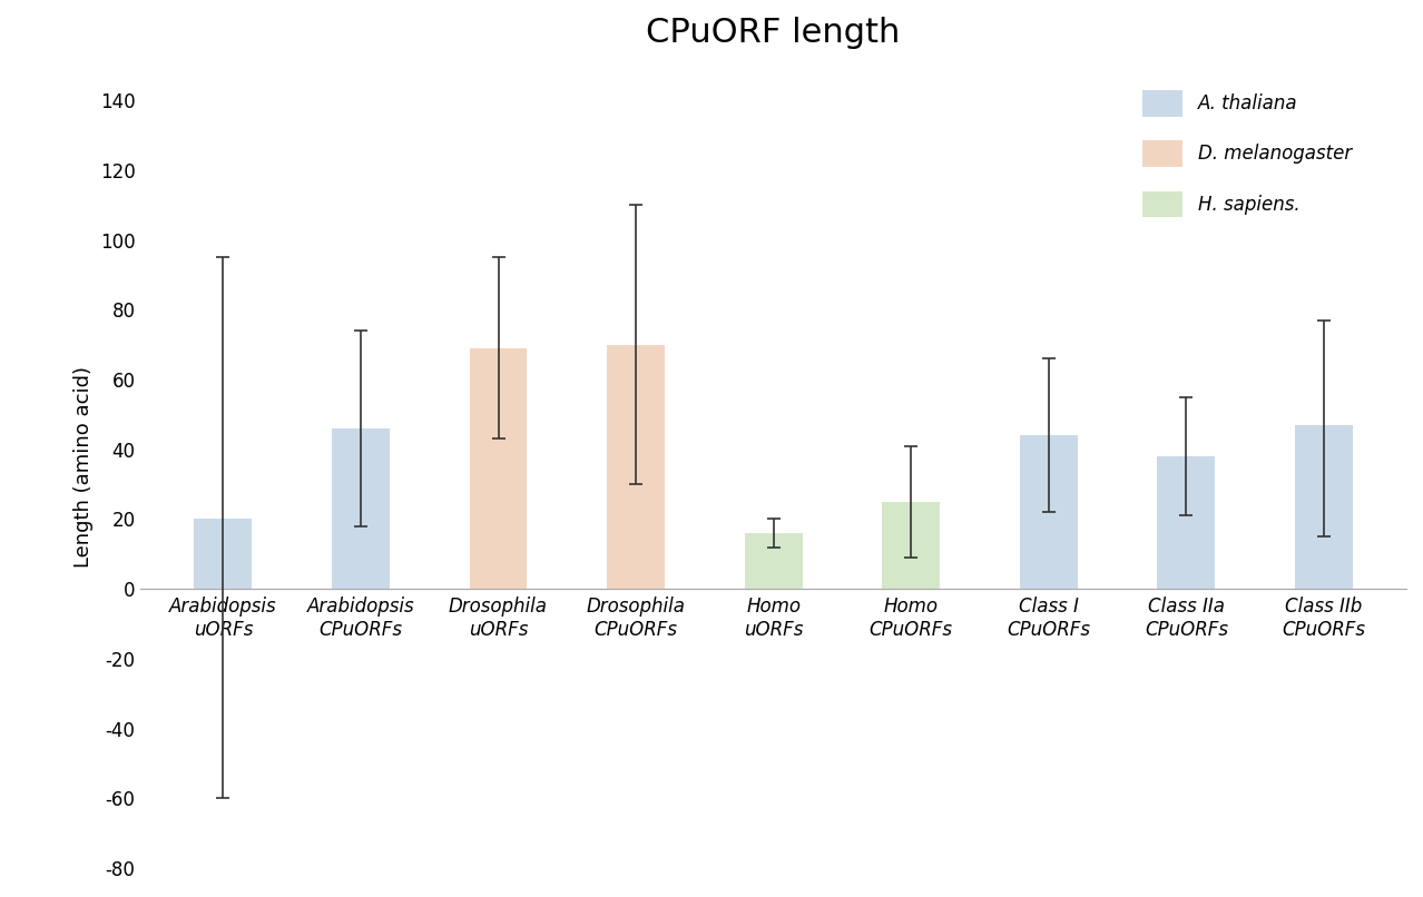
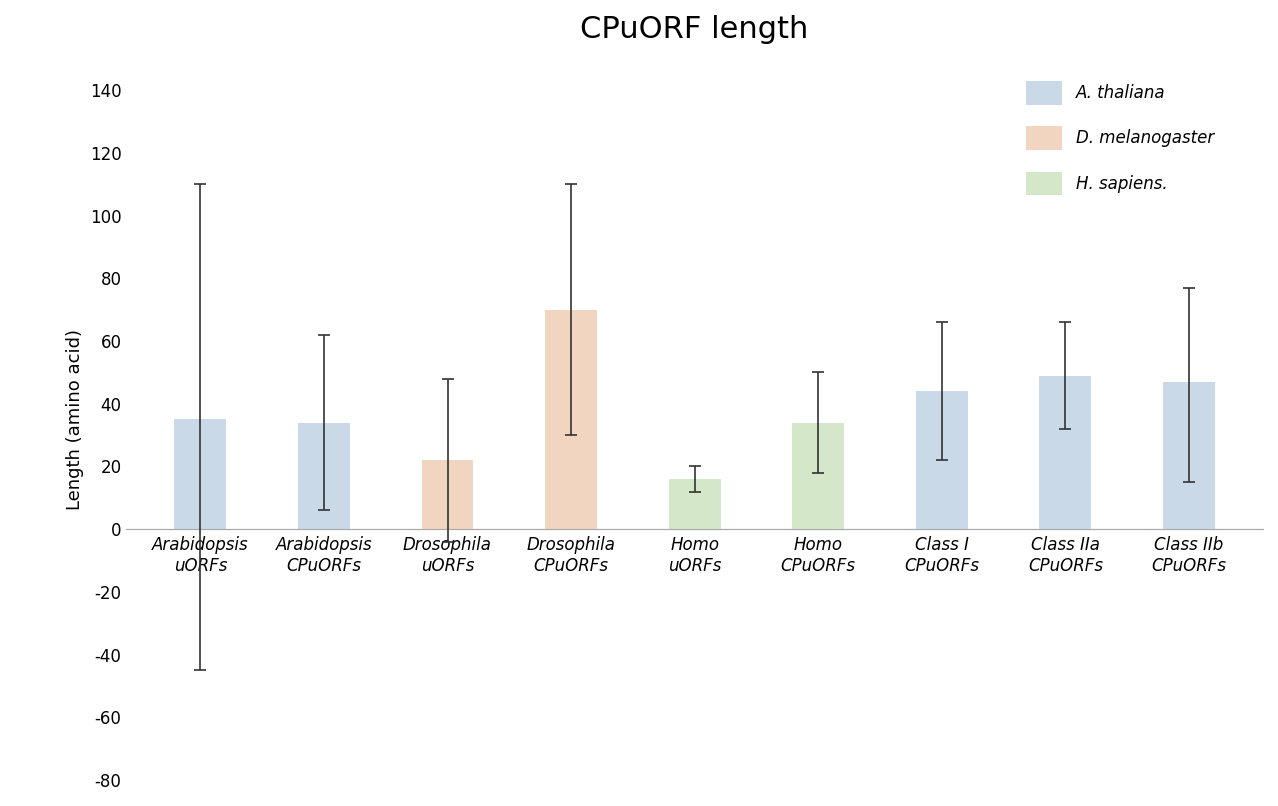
Arabidopsis uORFs: 20 -> 35
Arabidopsis CPuORFs: 46 -> 34
Drosophila uORFs: 69 -> 22
Homo CPuORFs: 25 -> 34
Class IIa CPuORFs: 38 -> 49
